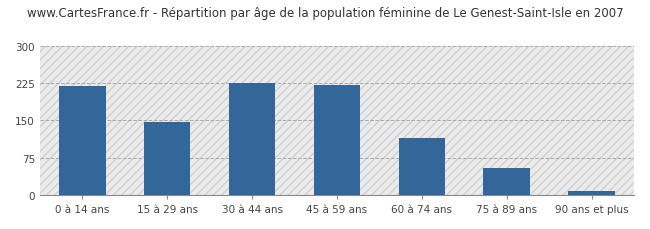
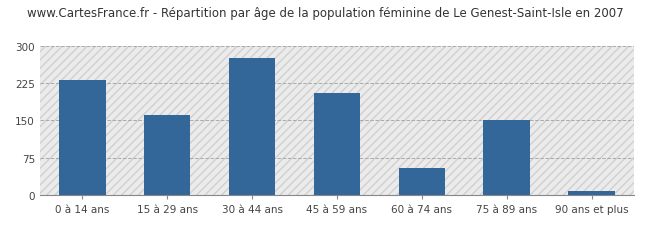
0 à 14 ans: 218 -> 230
15 à 29 ans: 146 -> 160
30 à 44 ans: 225 -> 275
45 à 59 ans: 220 -> 205
60 à 74 ans: 115 -> 55
75 à 89 ans: 55 -> 150
